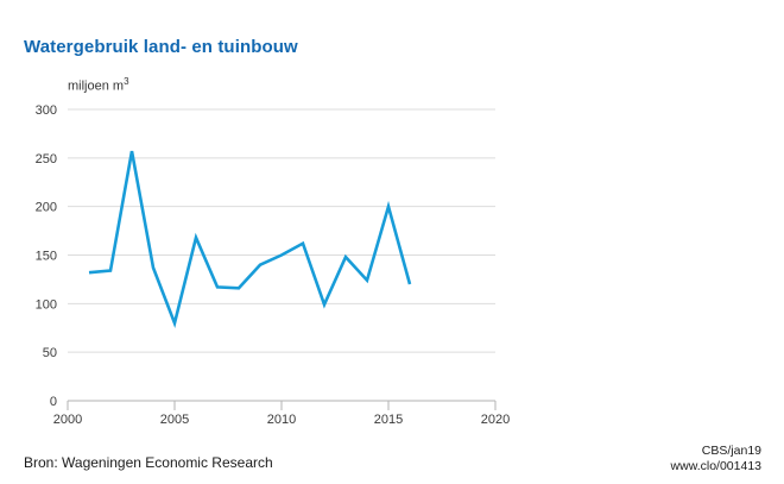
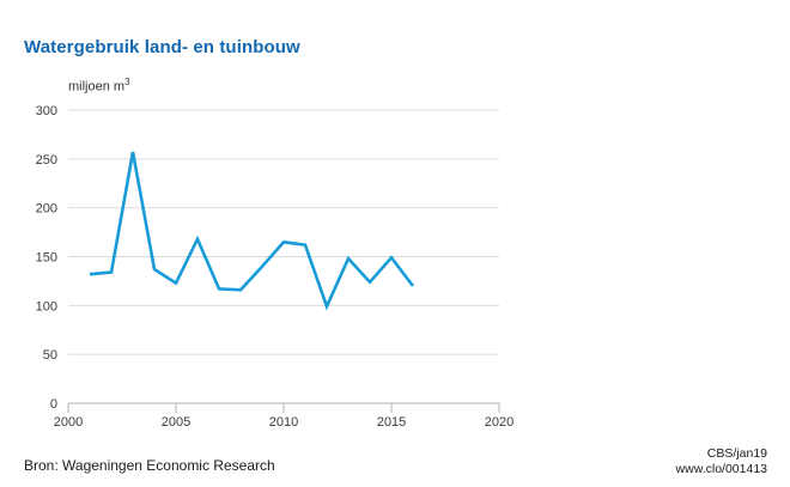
2005: 80 -> 120
2010: 150 -> 160
2015: 200 -> 150
